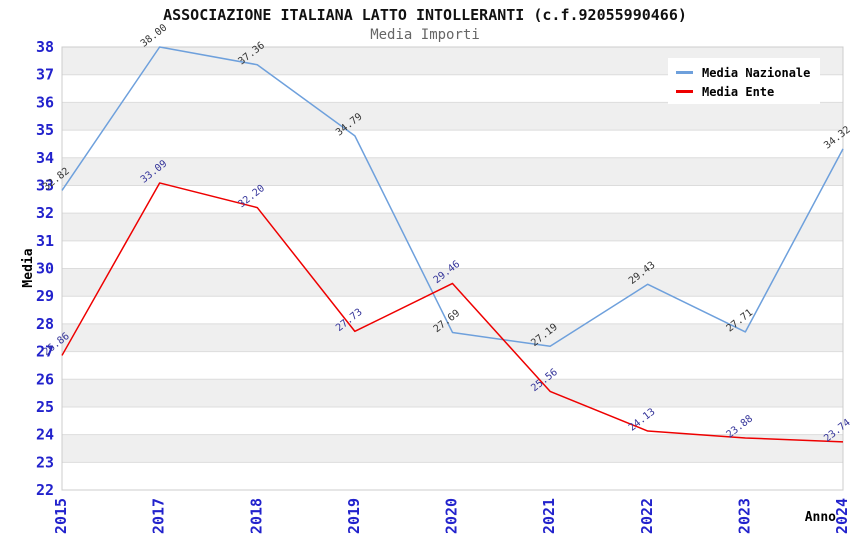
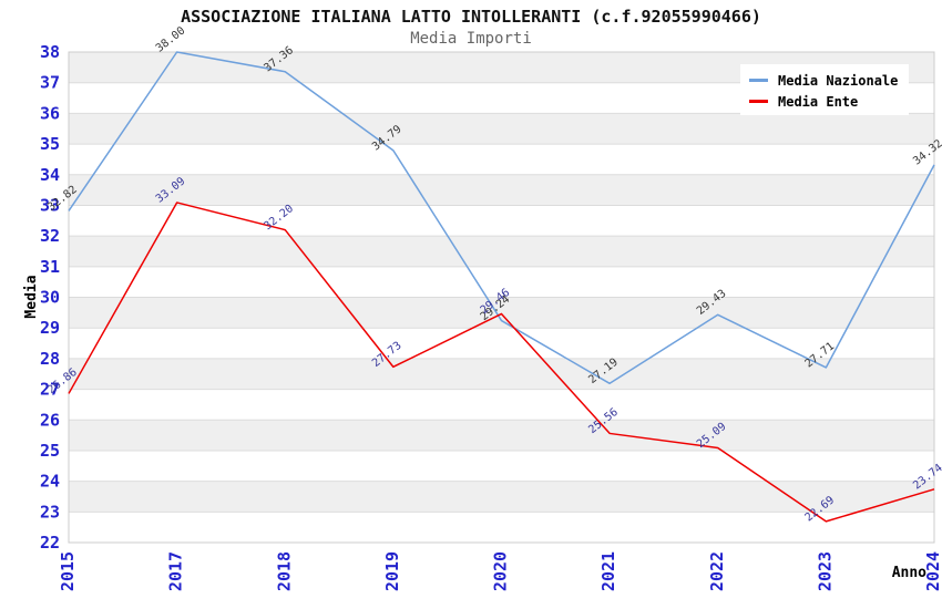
Media Nazionale/2020: 27.69 -> 29.24
Media Ente/2022: 24.13 -> 25.09
Media Ente/2023: 23.88 -> 22.69
